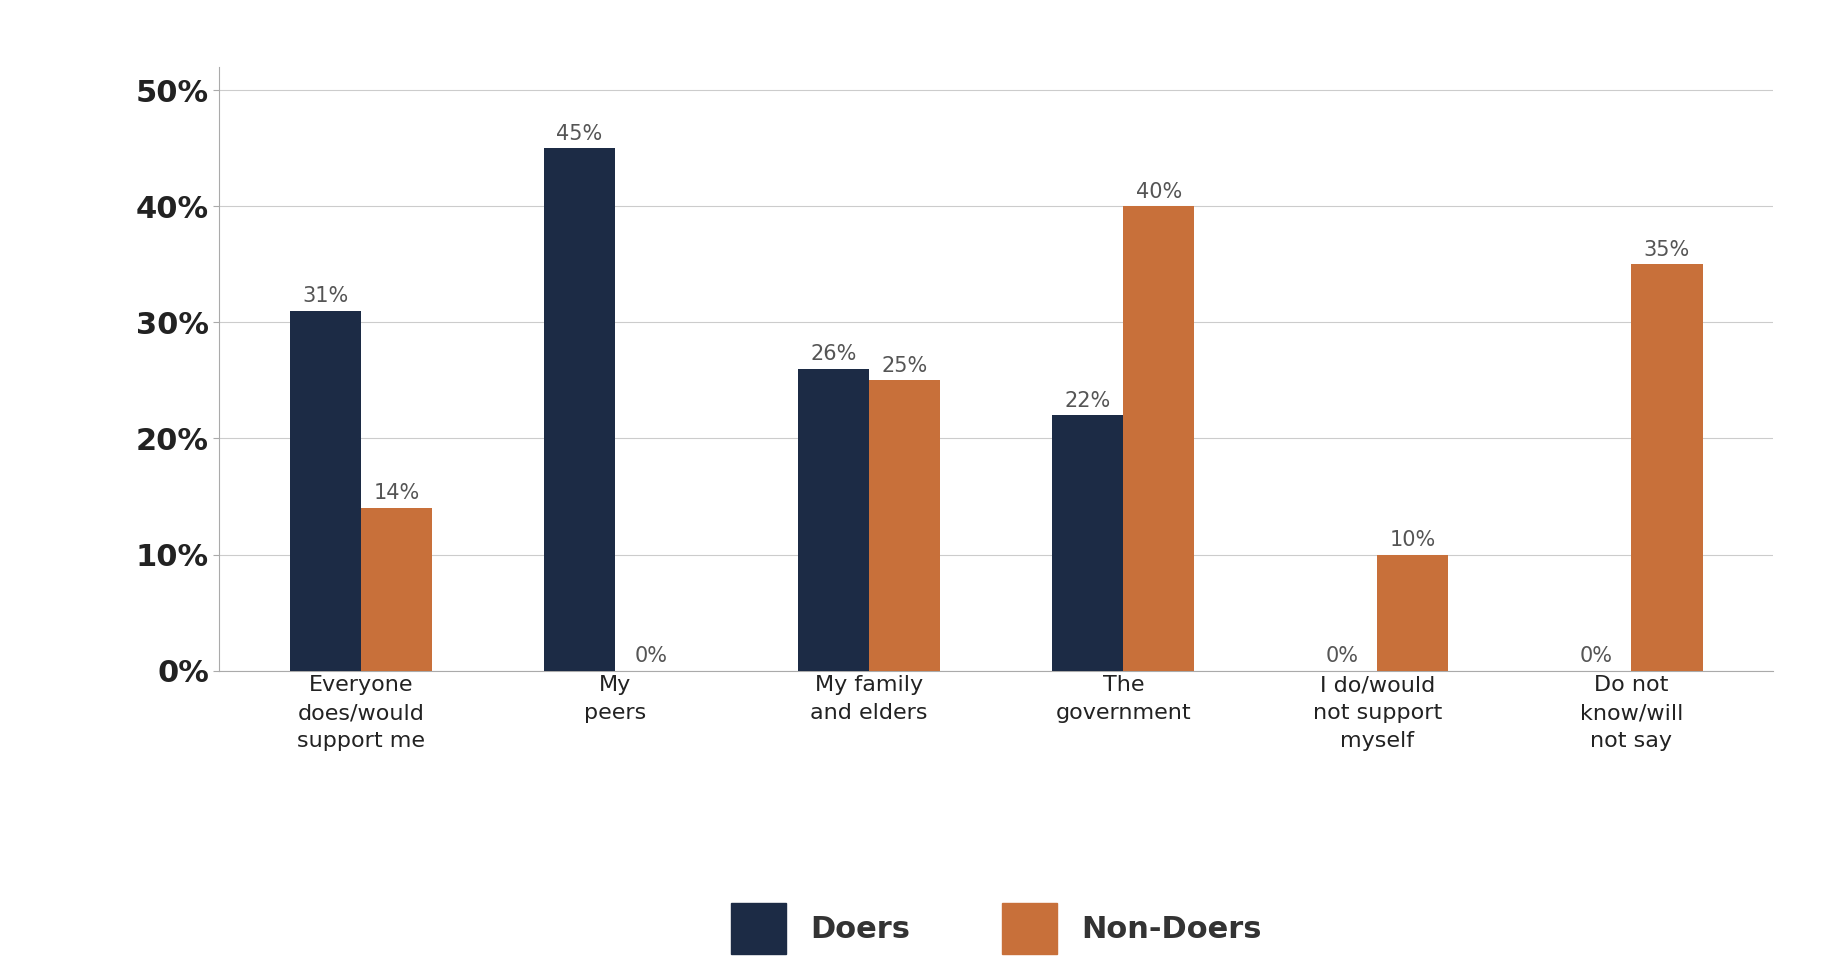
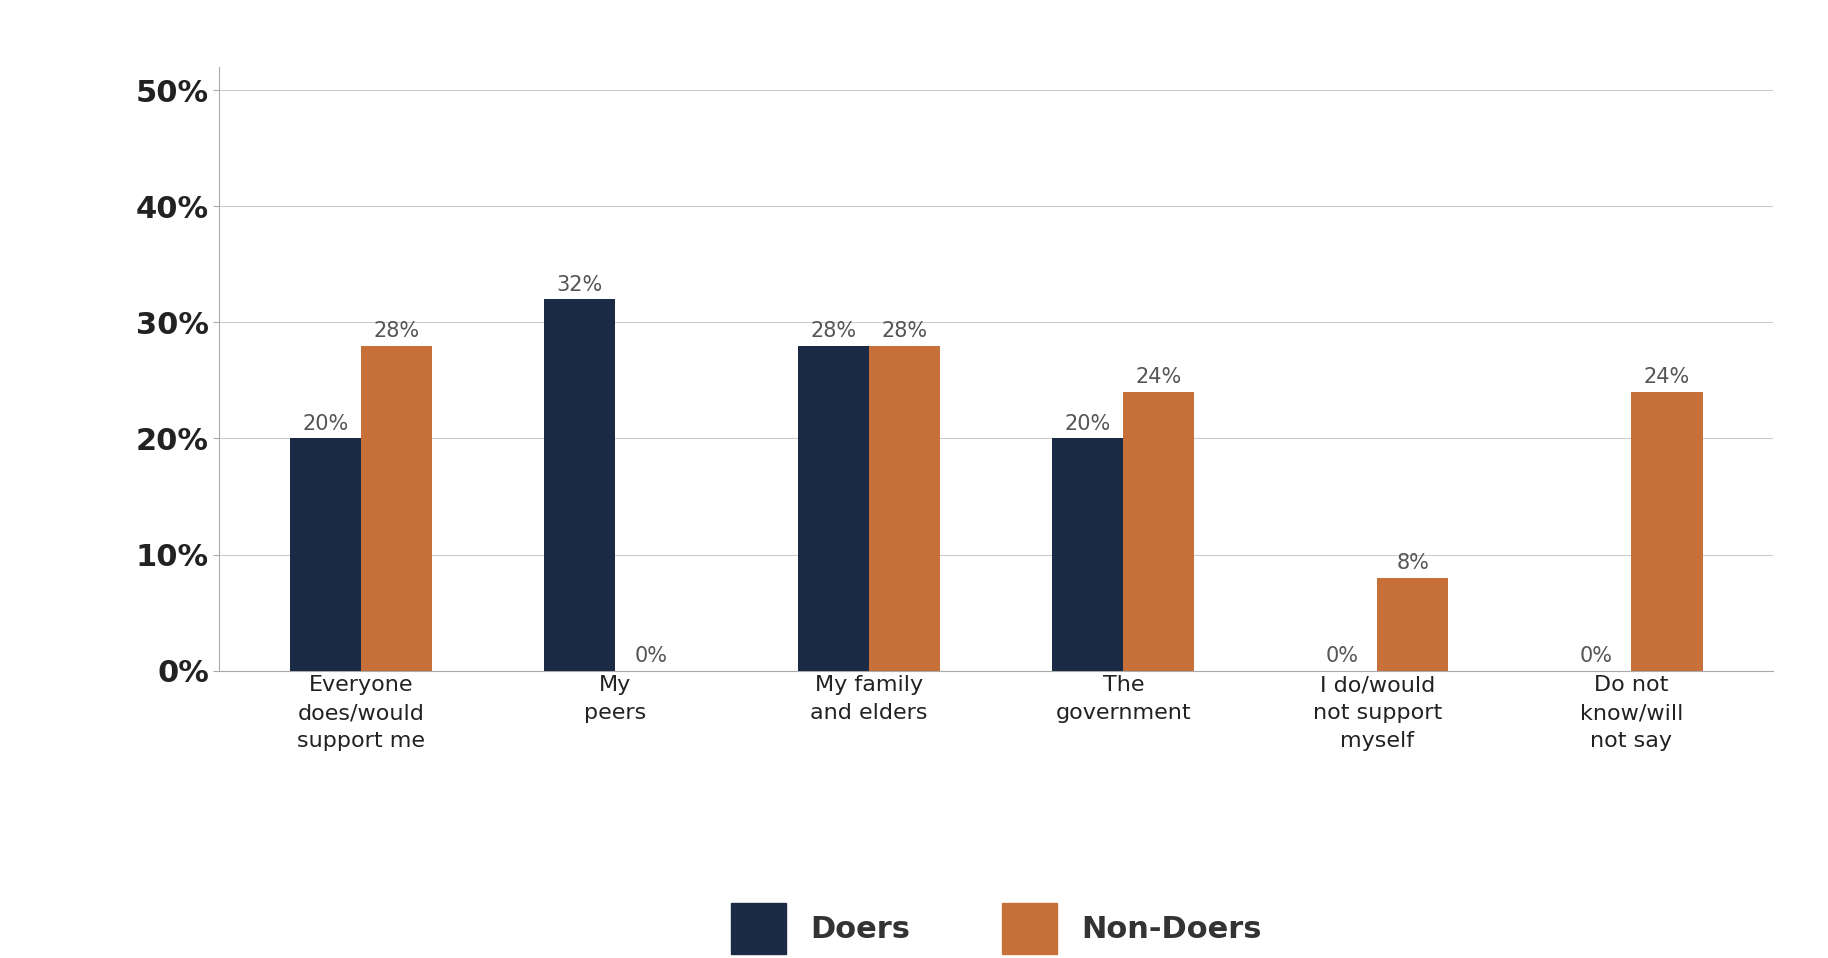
Doers/Everyone does/would support me: 31% -> 20%
Non-Doers/Everyone does/would support me: 14% -> 28%
Doers/My peers: 45% -> 32%
Doers/My family and elders: 26% -> 28%
Non-Doers/My family and elders: 25% -> 28%
Doers/The government: 22% -> 20%
Non-Doers/The government: 40% -> 24%
Non-Doers/I do/would not support myself: 10% -> 8%
Non-Doers/Do not know/will not say: 35% -> 24%
